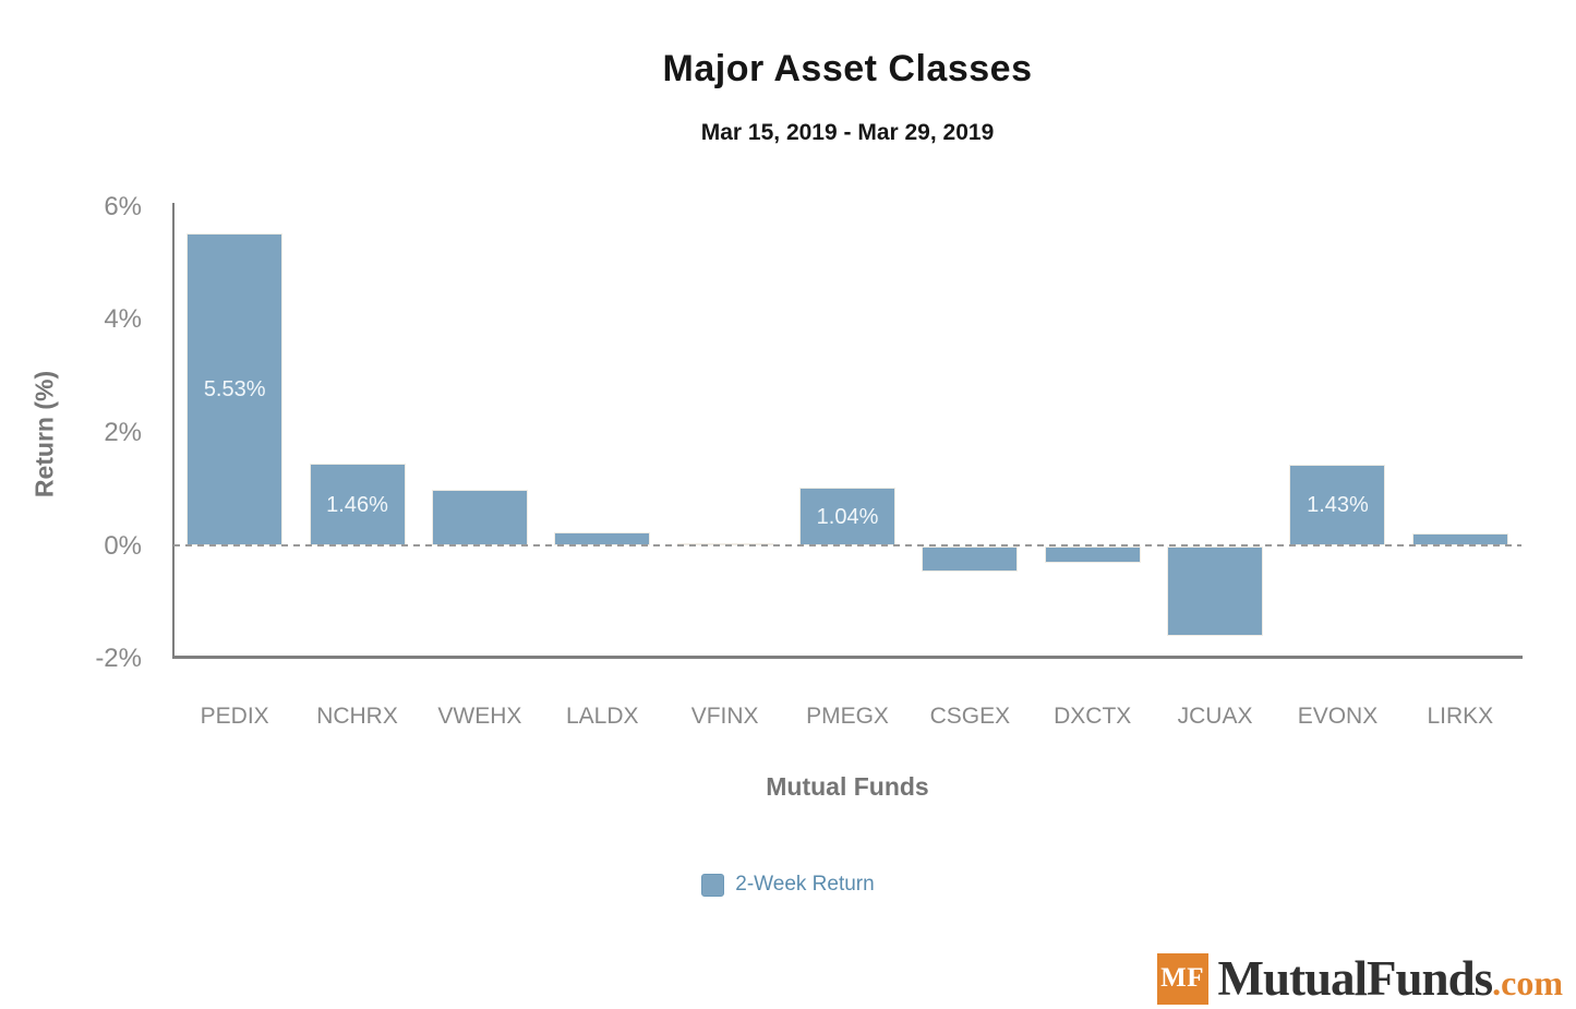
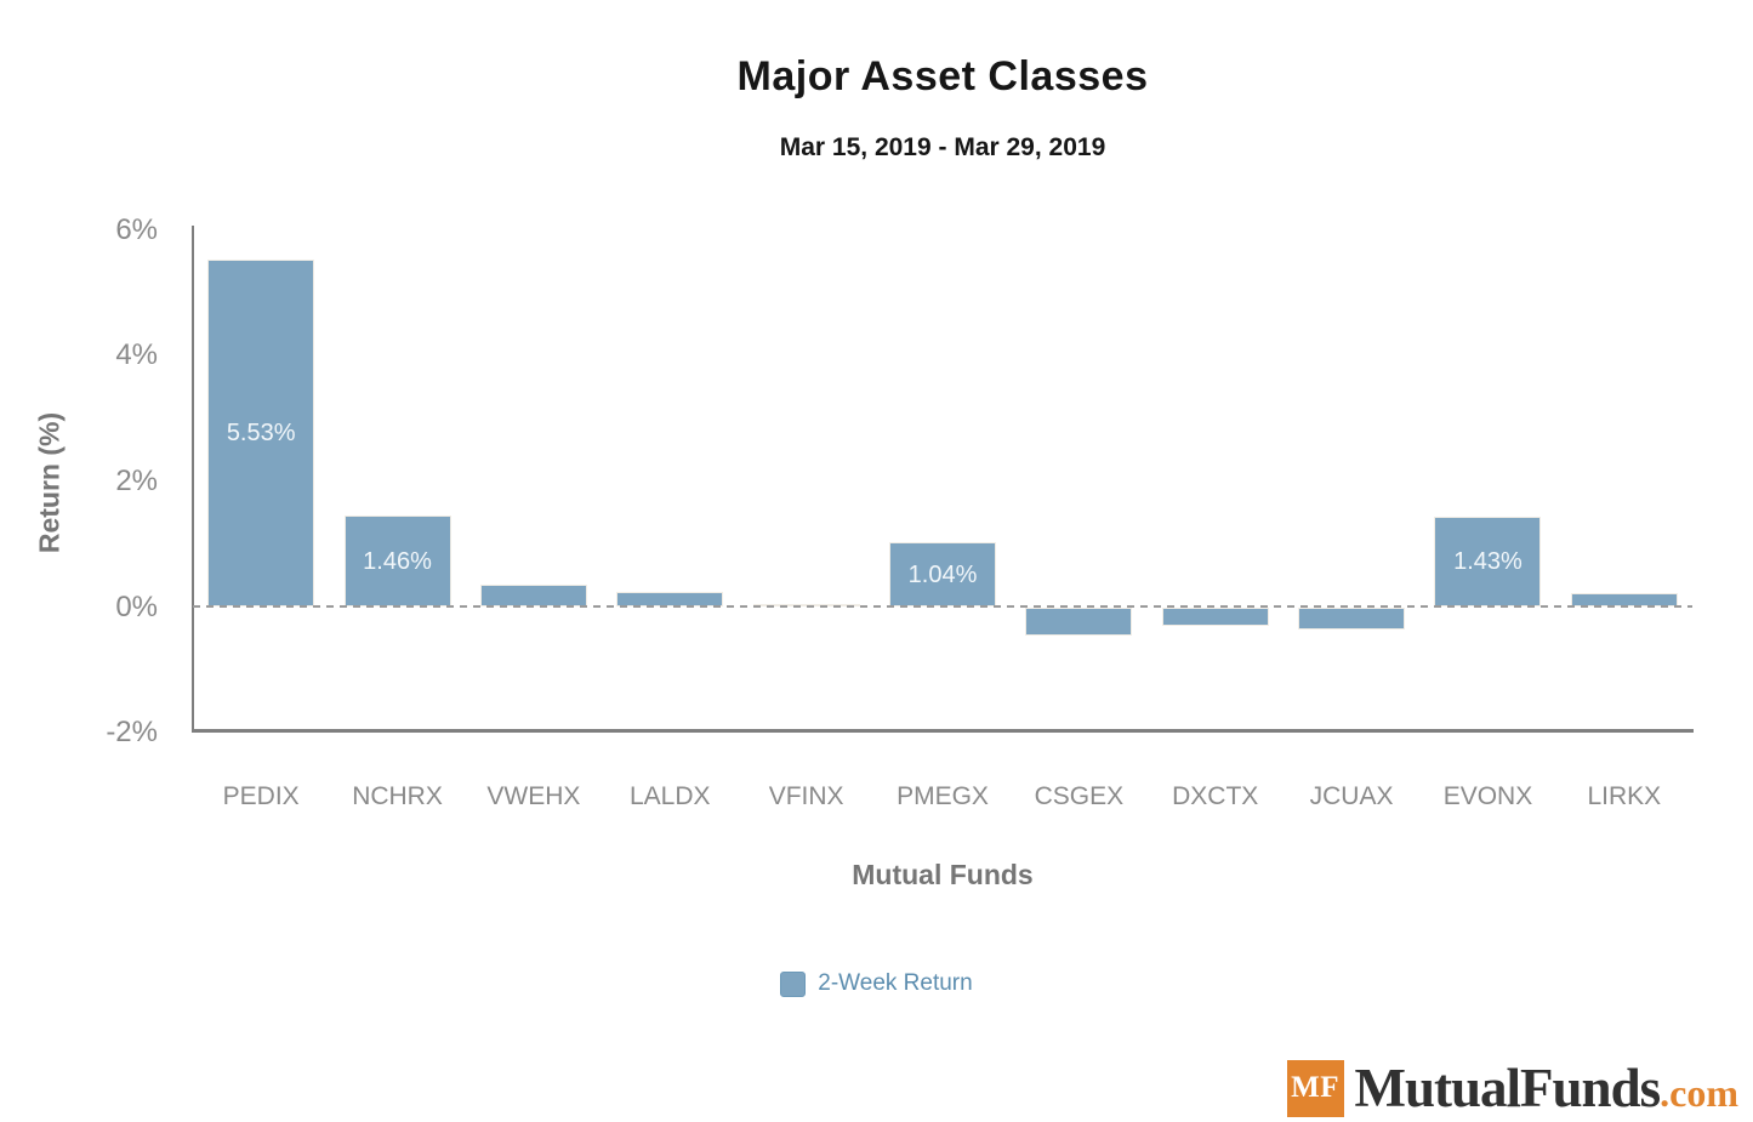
VWEHX: 1.0% -> 0.4%
JCUAX: -1.6% -> -0.4%
